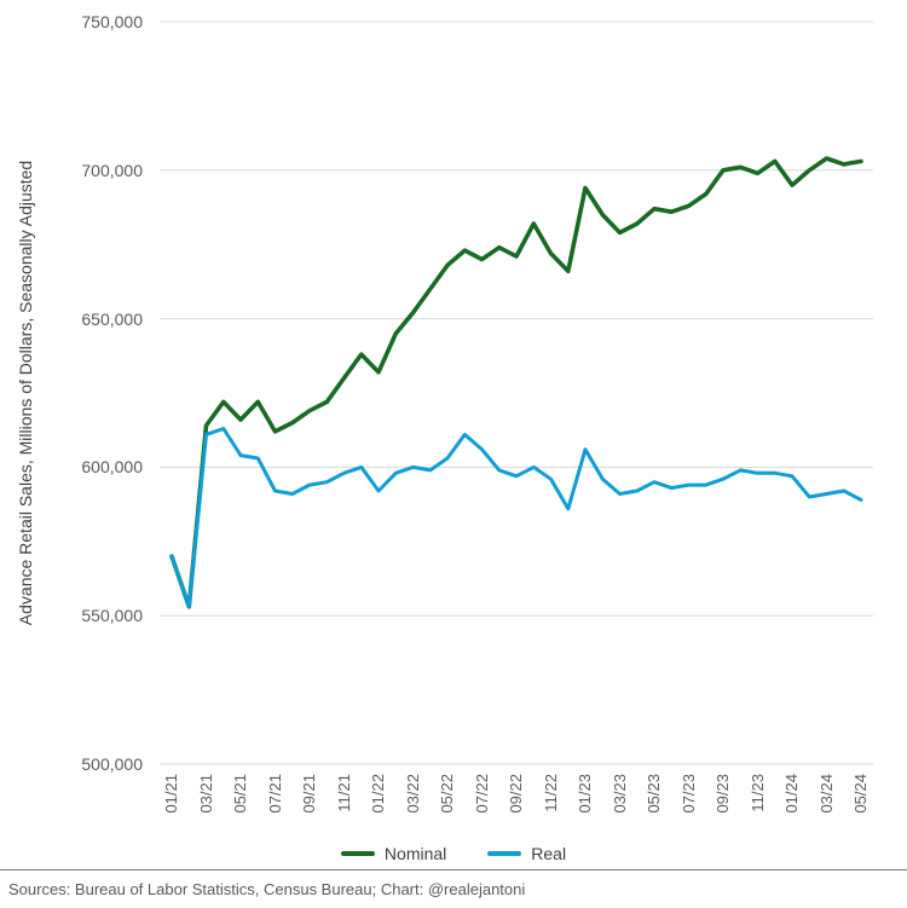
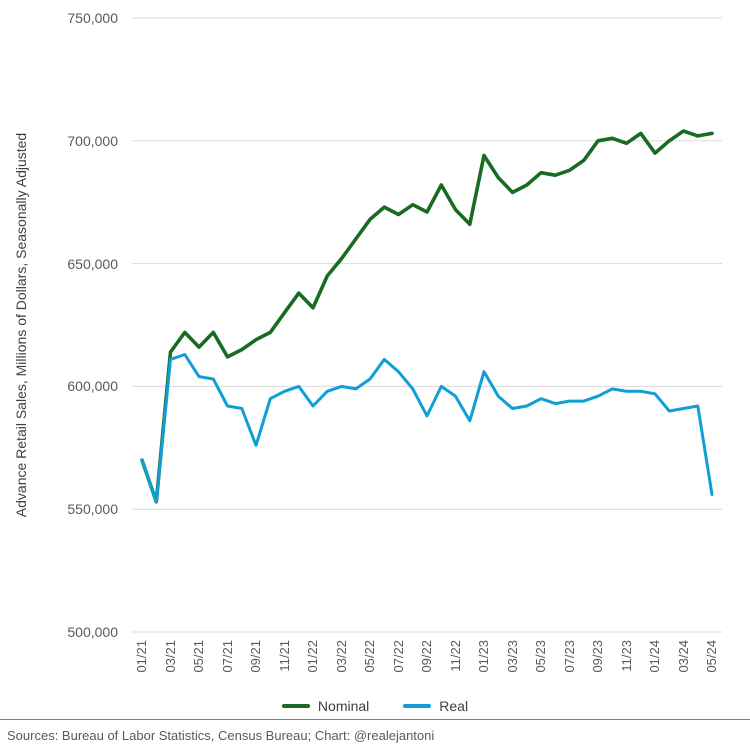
Real/09/21: 594000 -> 576000
Real/09/22: 597000 -> 588000
Real/05/24: 589000 -> 556000
